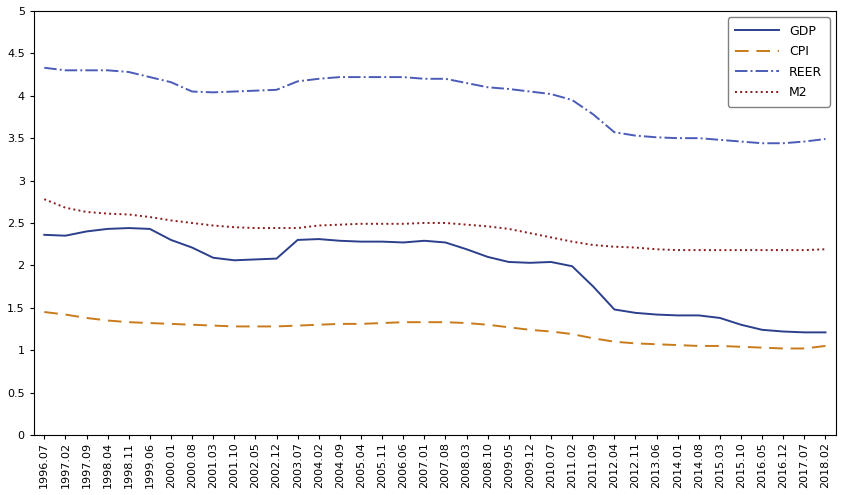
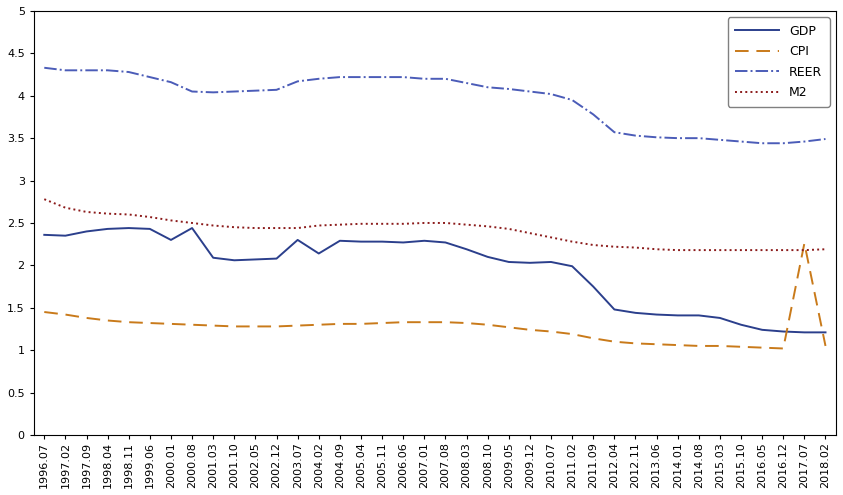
GDP/2000.08: 2.21 -> 2.44
GDP/2004.02: 2.31 -> 2.14
CPI/2017.07: 1.02 -> 2.26
